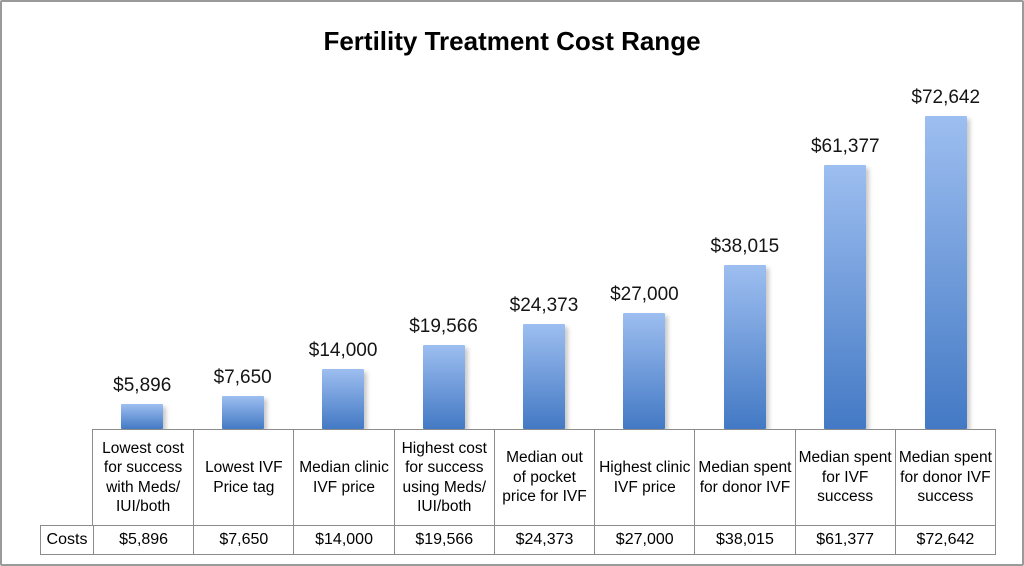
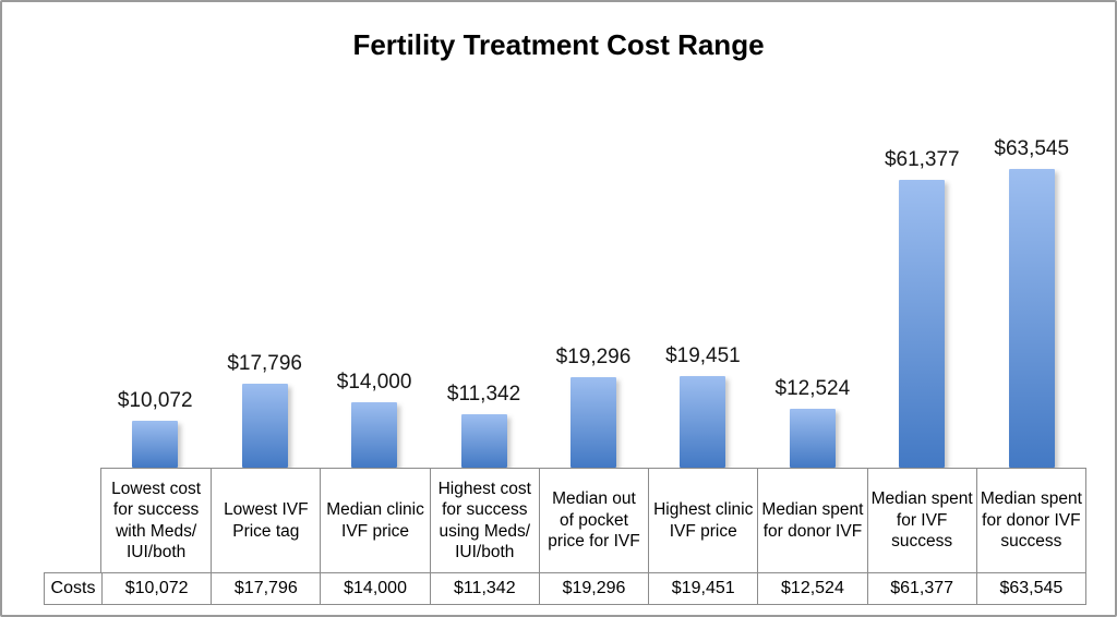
Lowest cost for success with Meds/ IUI/both: $5,896 -> $10,072
Lowest IVF Price tag: $7,650 -> $17,796
Highest cost for success using Meds/ IUI/both: $19,566 -> $11,342
Median out of pocket price for IVF: $24,373 -> $19,296
Highest clinic IVF price: $27,000 -> $19,451
Median spent for donor IVF: $38,015 -> $12,524
Median spent for donor IVF success: $72,642 -> $63,545
